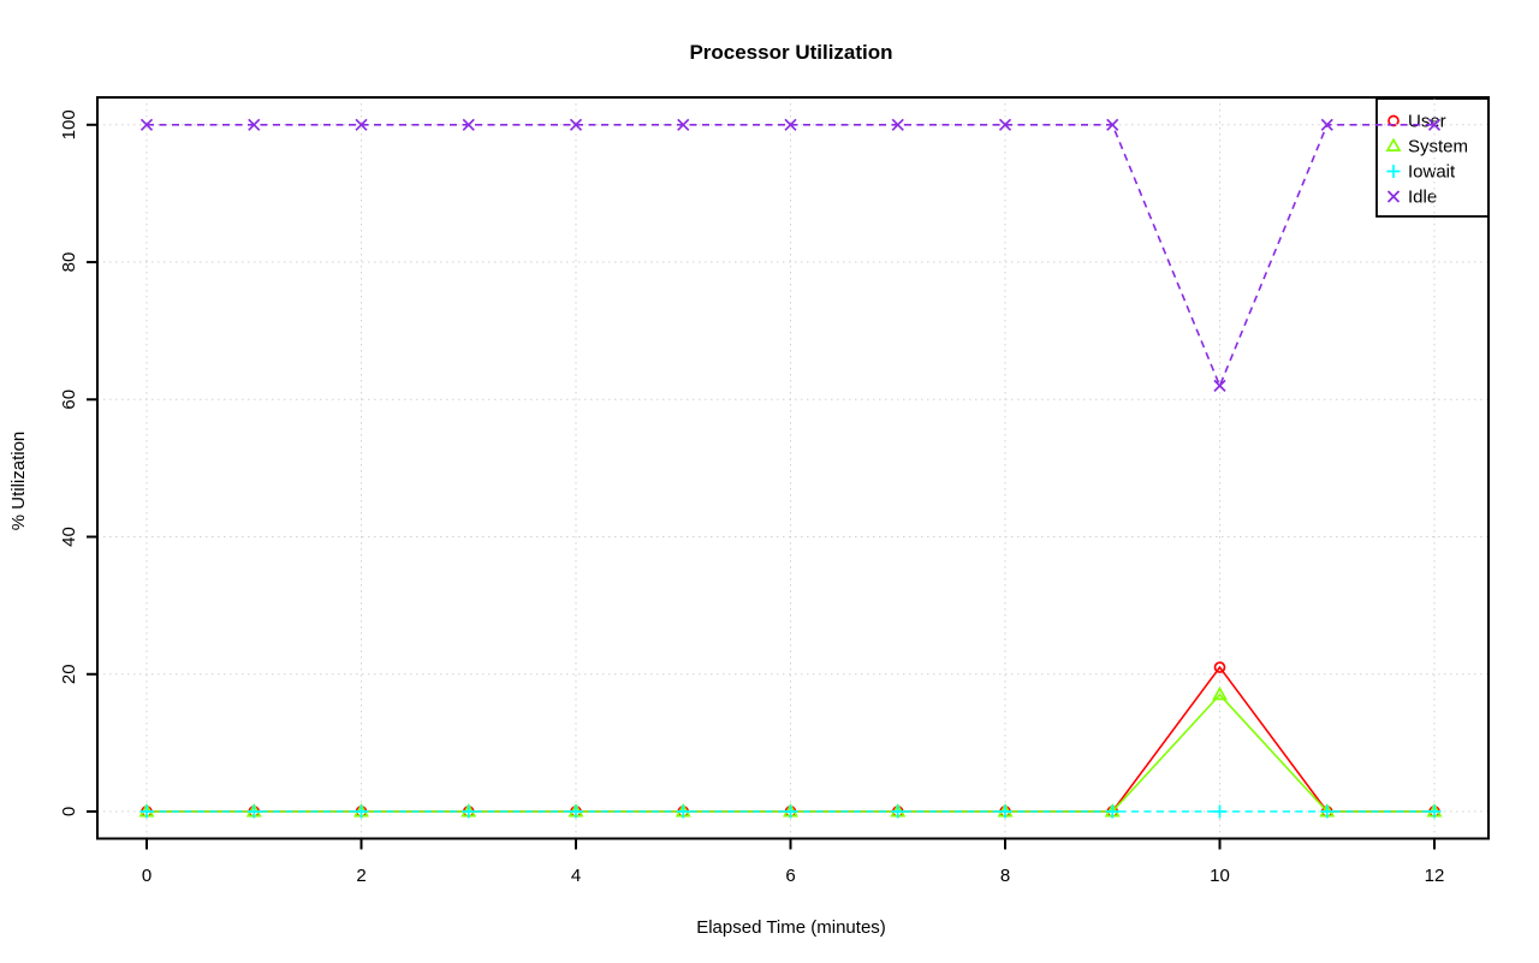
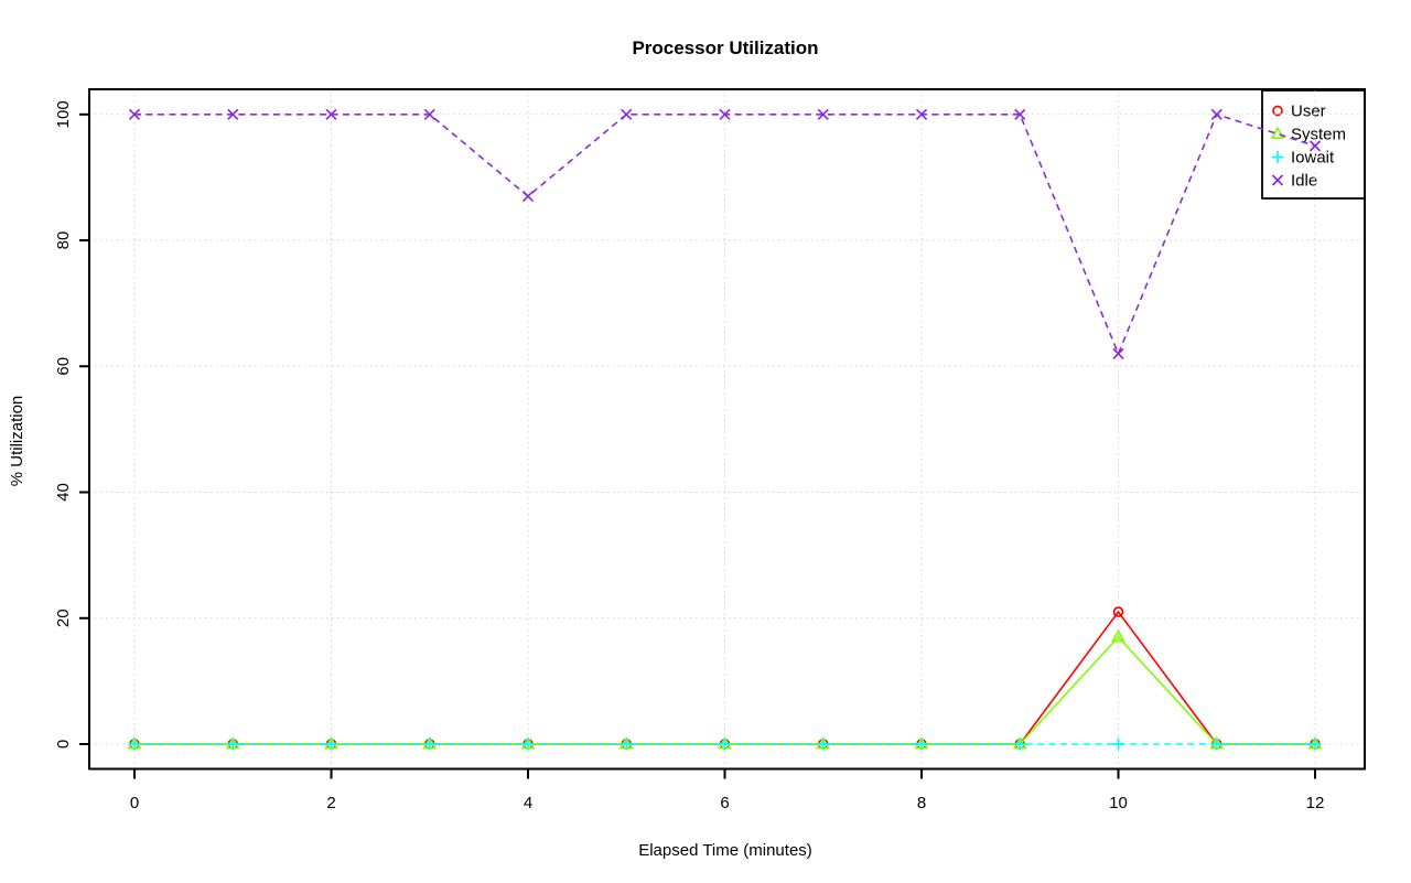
Idle/4: 100 -> 87
Idle/12: 100 -> 95
